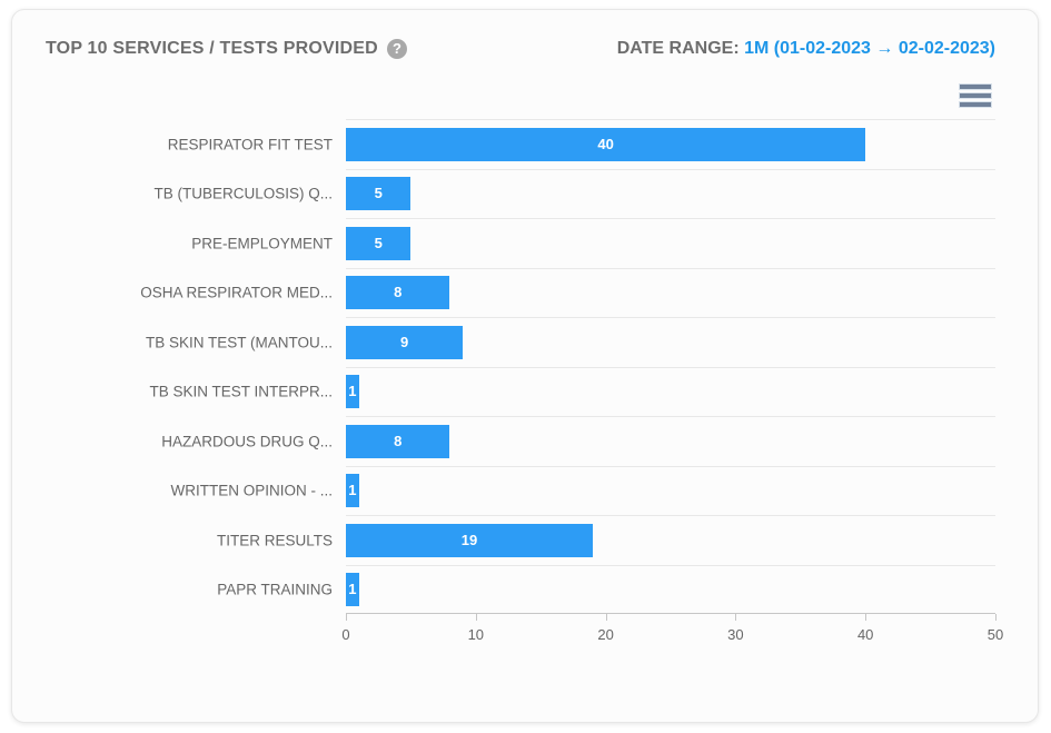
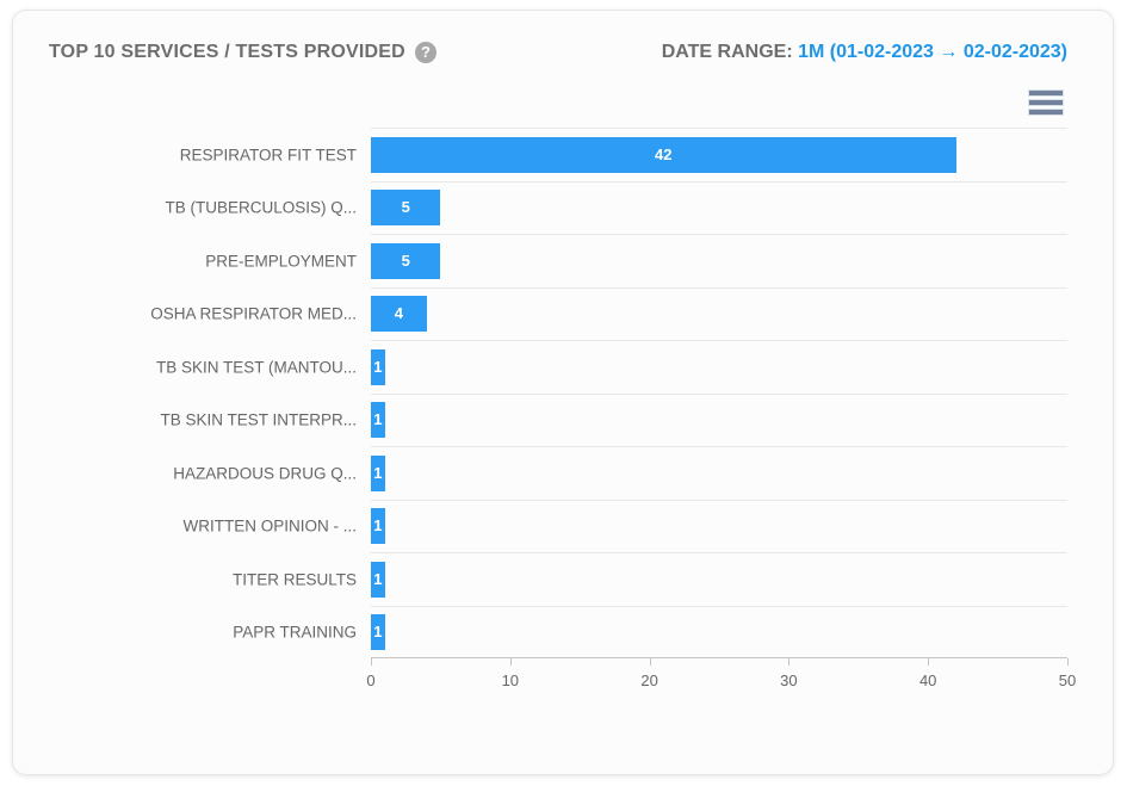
RESPIRATOR FIT TEST: 40 -> 42
OSHA RESPIRATOR MED...: 8 -> 4
TB SKIN TEST (MANTOU...: 9 -> 1
HAZARDOUS DRUG Q...: 8 -> 1
TITER RESULTS: 19 -> 1
